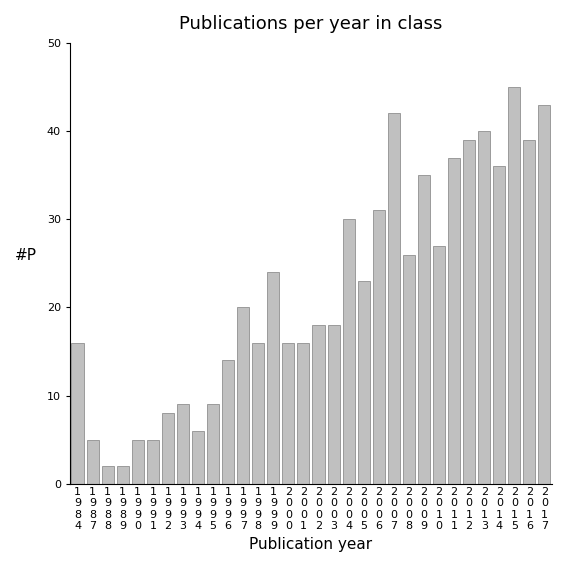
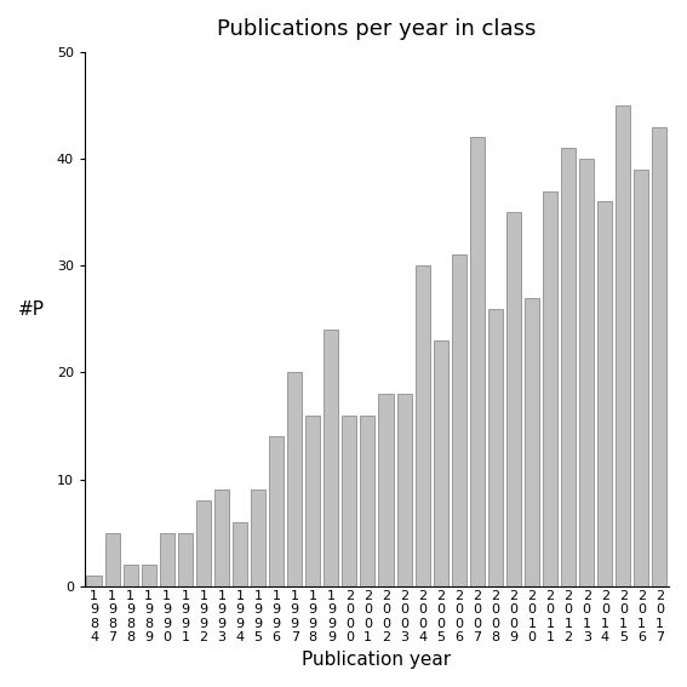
1 9 8 4: 16 -> 1
2 0 1 2: 39 -> 41
